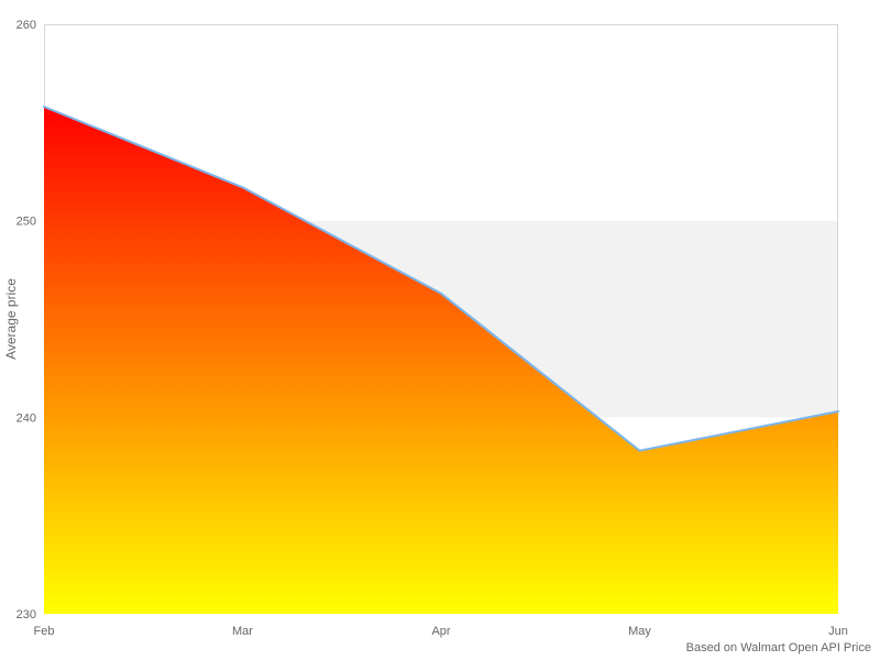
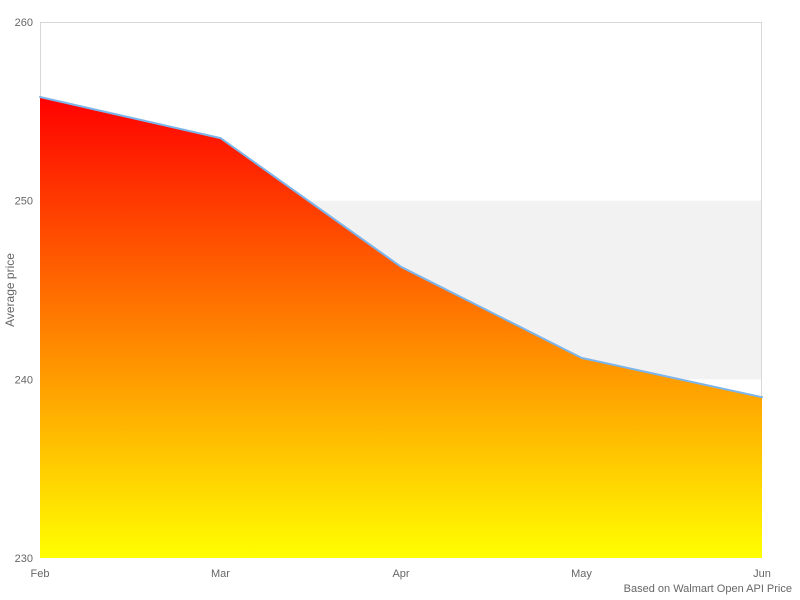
Mar: 251.7 -> 253.5
May: 238.3 -> 241.2
Jun: 240.3 -> 239.0
